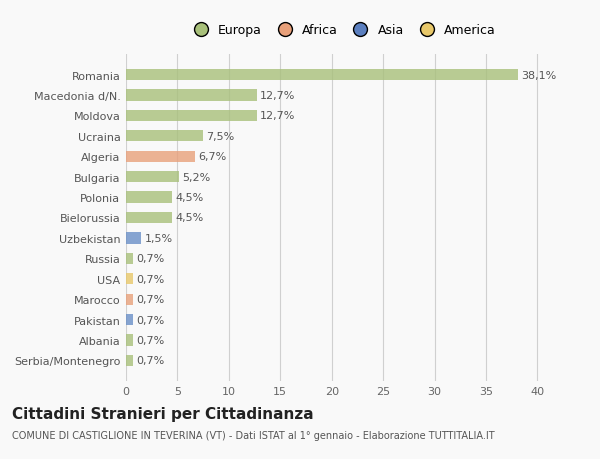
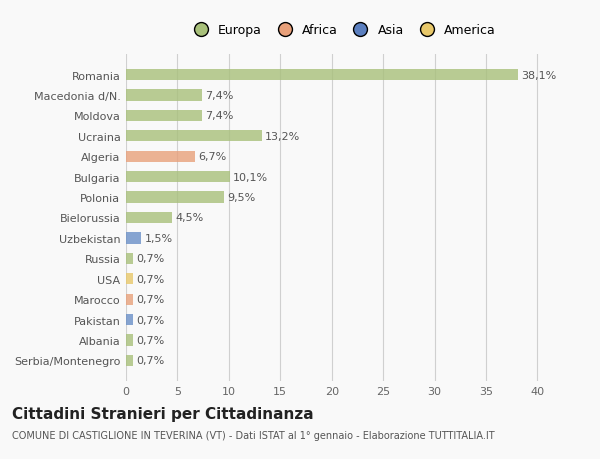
Macedonia d/N.: 12,7% -> 7,4%
Moldova: 12,7% -> 7,4%
Ucraina: 7,5% -> 13,2%
Bulgaria: 5,2% -> 10,1%
Polonia: 4,5% -> 9,5%
